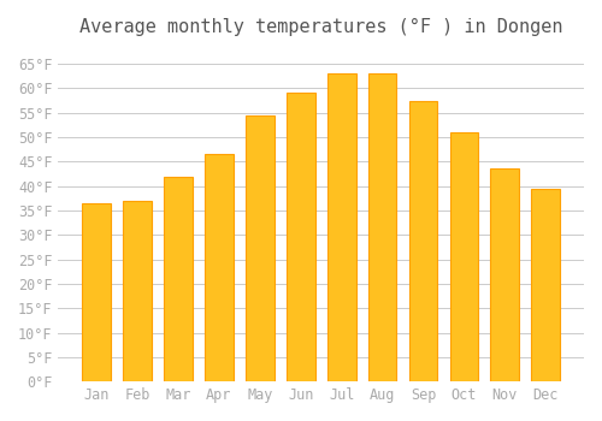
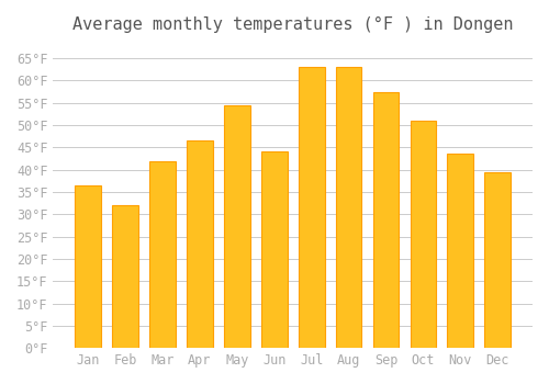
Feb: 37.0°F -> 32.0°F
Jun: 59.0°F -> 44.0°F
